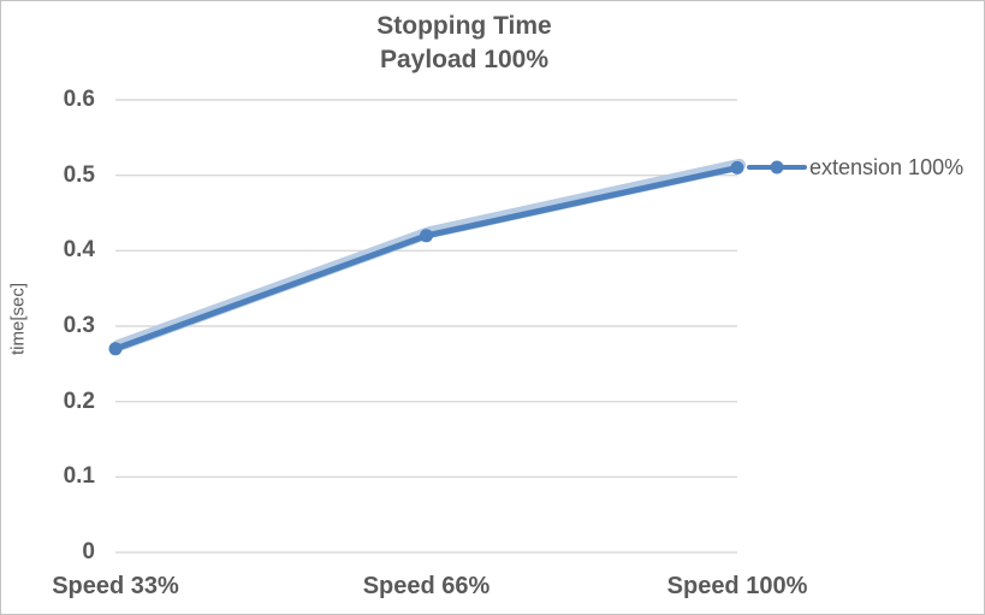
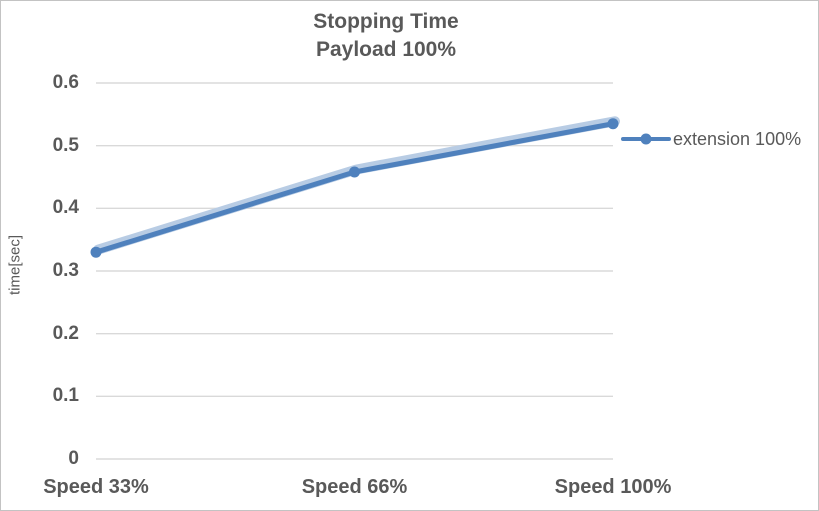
Speed 33%: 0.27 -> 0.33
Speed 66%: 0.42 -> 0.46
Speed 100%: 0.51 -> 0.54
